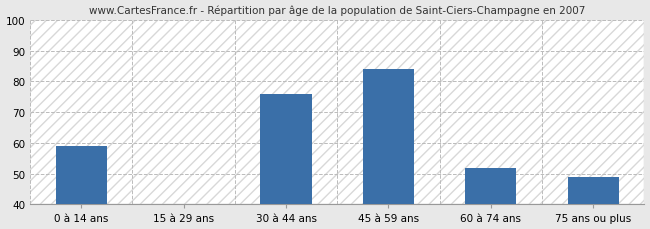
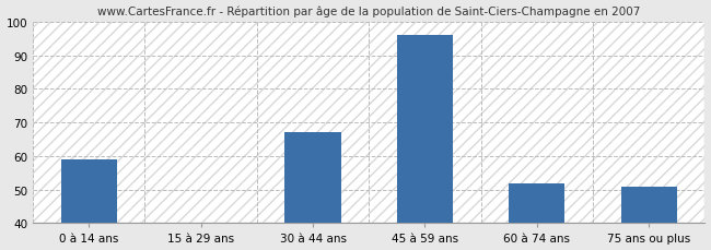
30 à 44 ans: 76 -> 67
45 à 59 ans: 84 -> 96
75 ans ou plus: 49 -> 51
